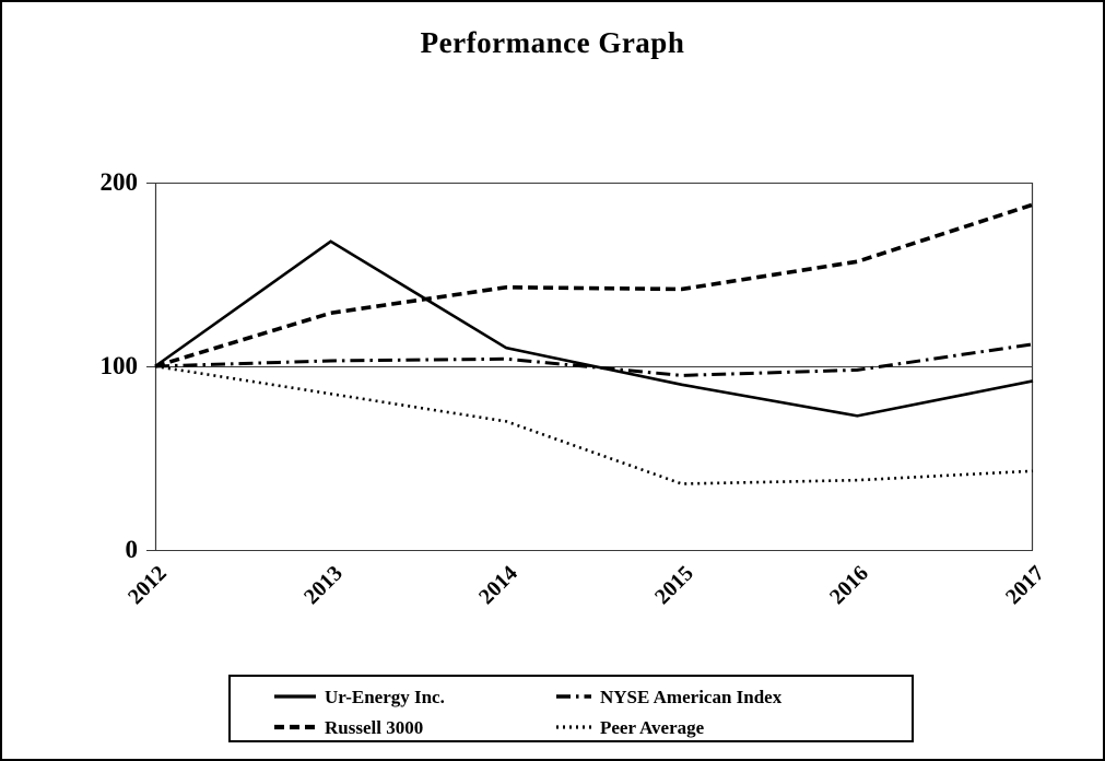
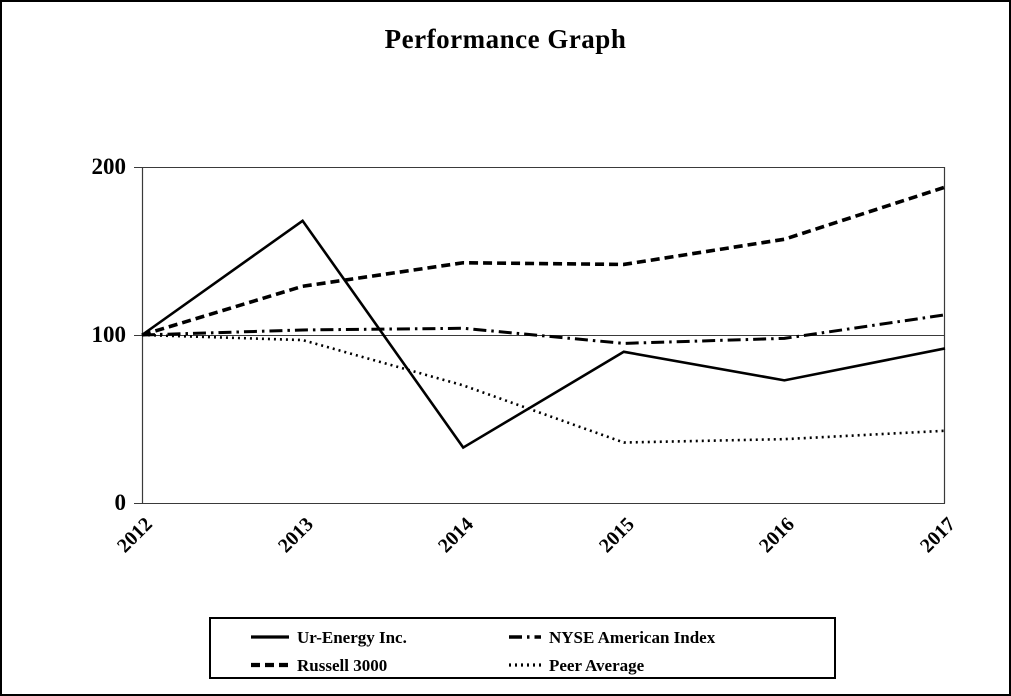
Peer Average/2013: 85 -> 97
Ur-Energy Inc./2014: 110 -> 33
